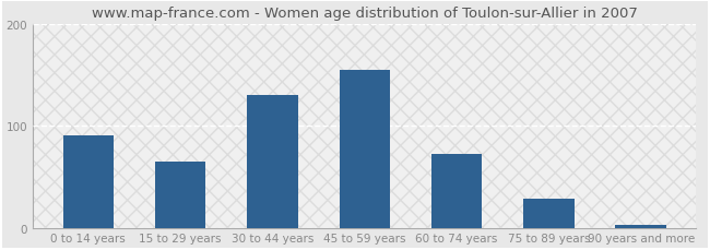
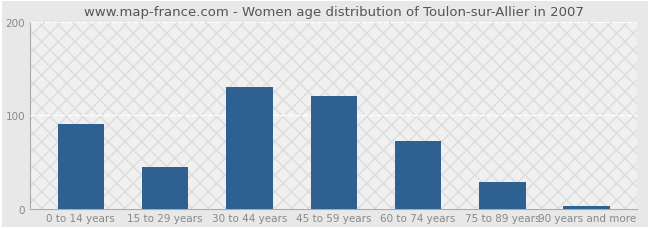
15 to 29 years: 65 -> 44
45 to 59 years: 155 -> 120
